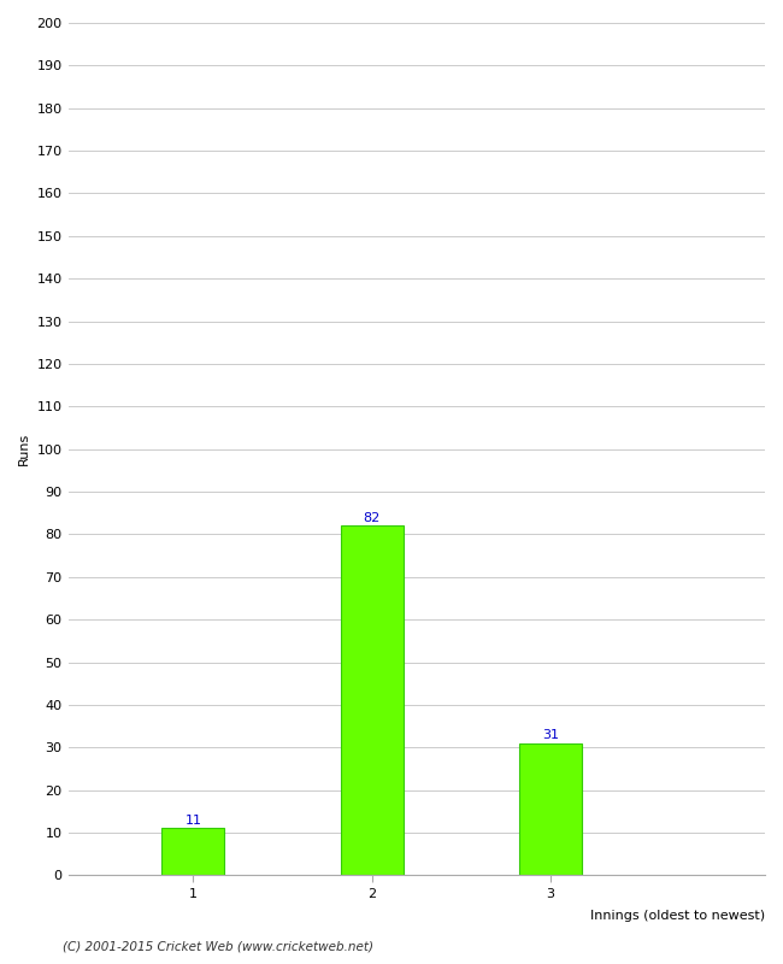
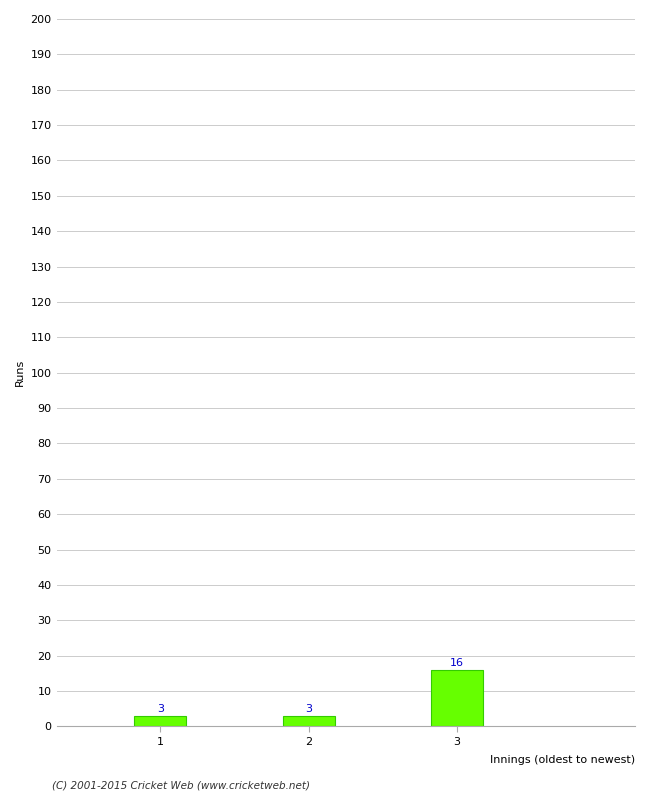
1: 11 -> 3
2: 82 -> 3
3: 31 -> 16
